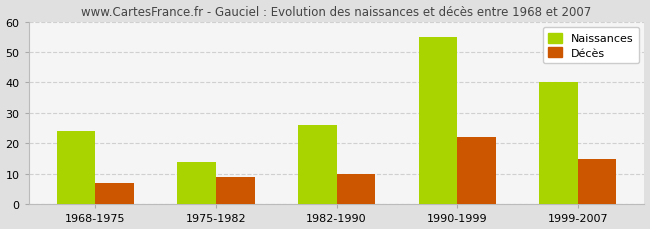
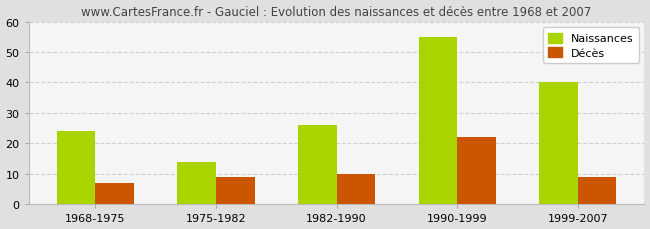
Décès/1999-2007: 15 -> 9
